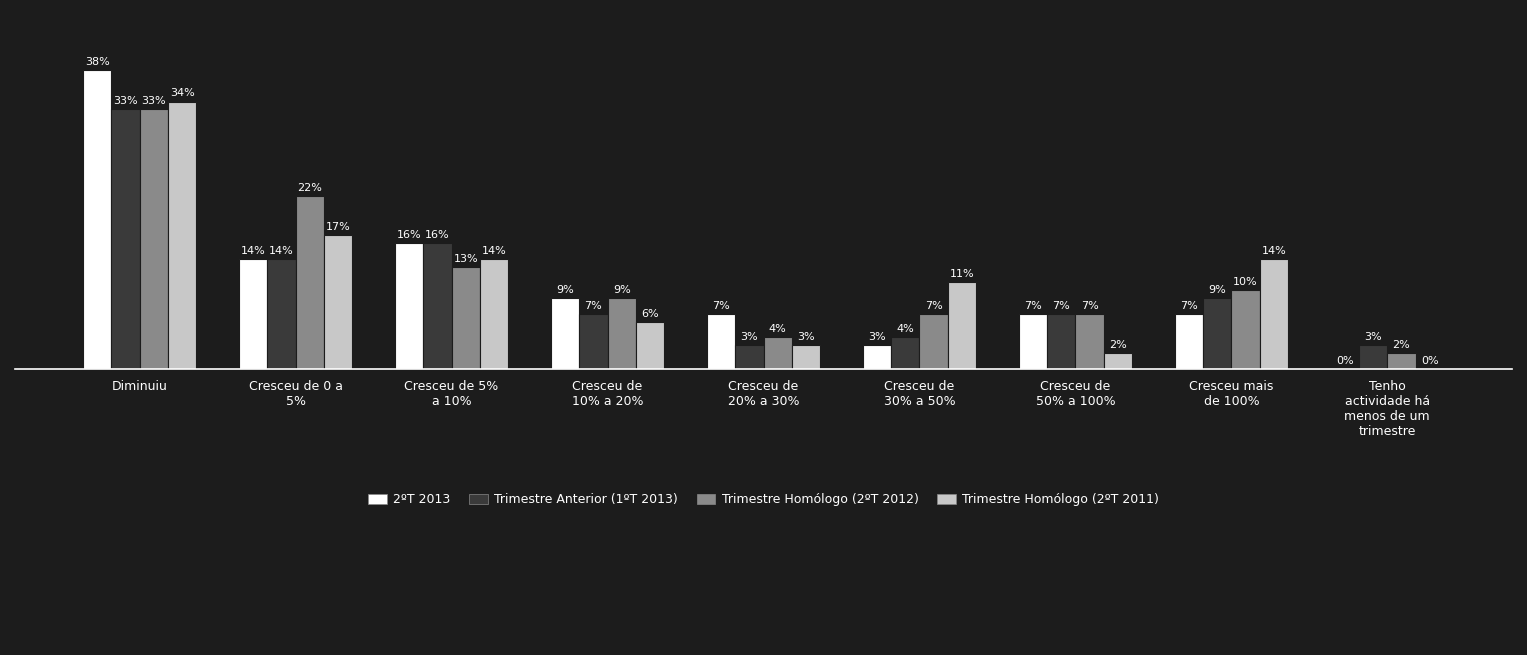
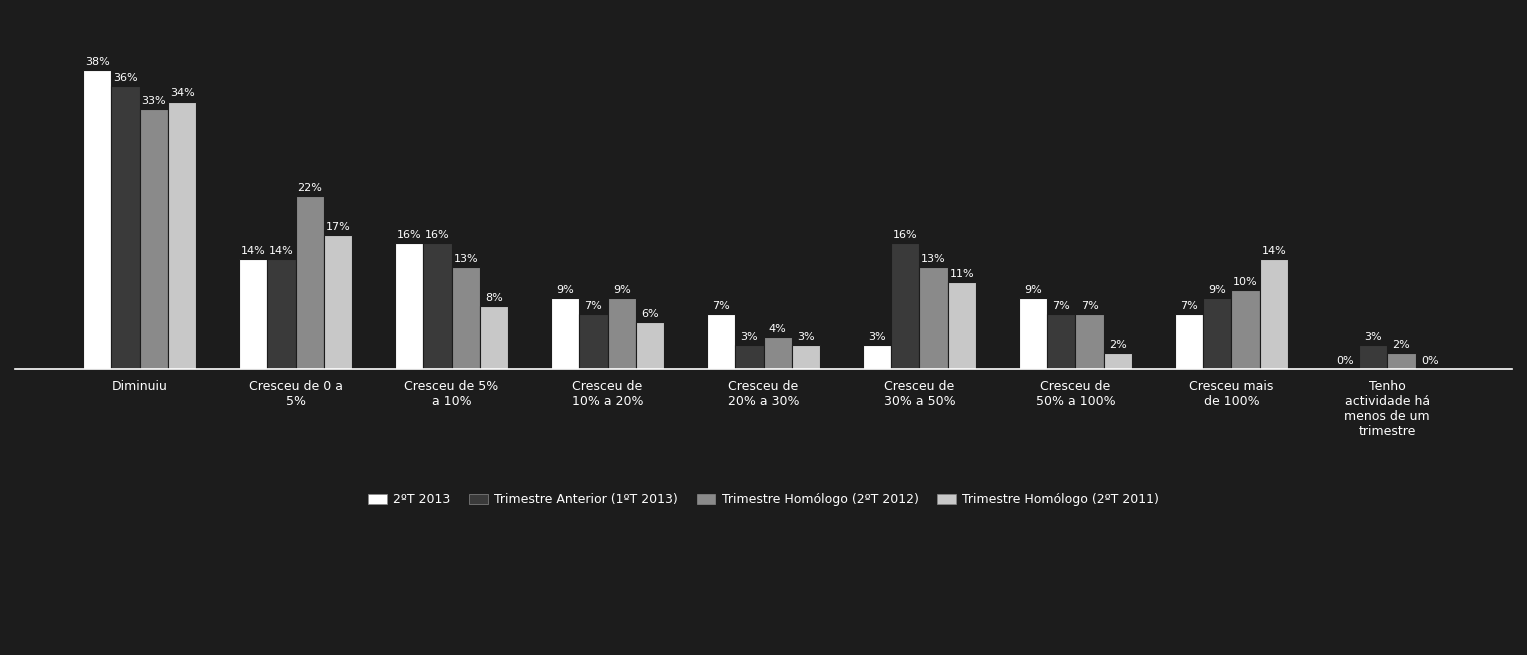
Trimestre Anterior (1ºT 2013)/Diminuiu: 33% -> 36%
Trimestre Homólogo (2ºT 2011)/Cresceu de 5% a 10%: 14% -> 8%
Trimestre Anterior (1ºT 2013)/Cresceu de 30% a 50%: 4% -> 16%
Trimestre Homólogo (2ºT 2012)/Cresceu de 30% a 50%: 7% -> 13%
2ºT 2013/Cresceu de 50% a 100%: 7% -> 9%
